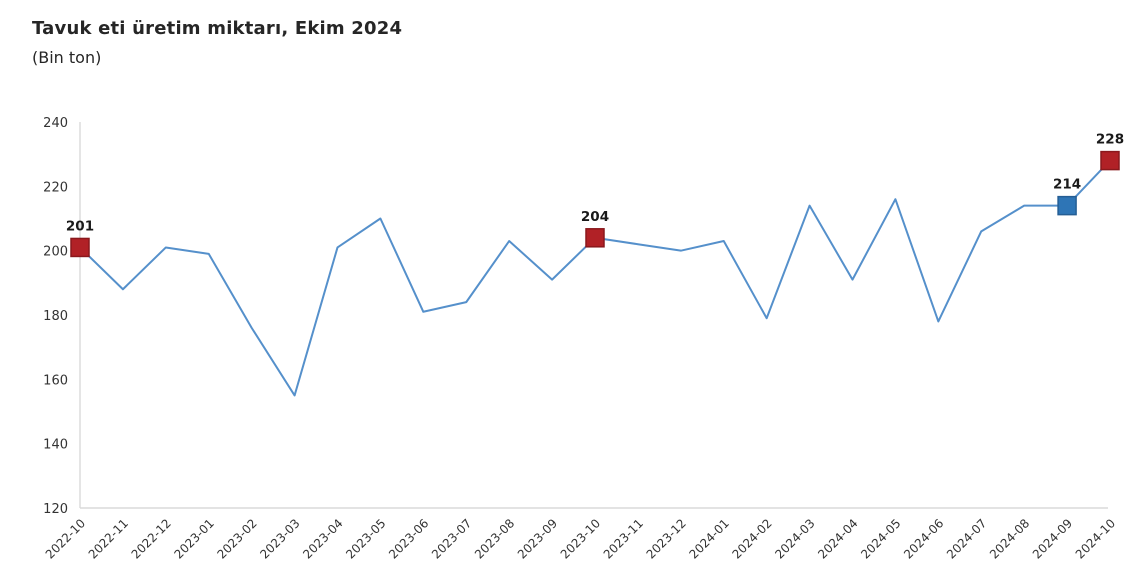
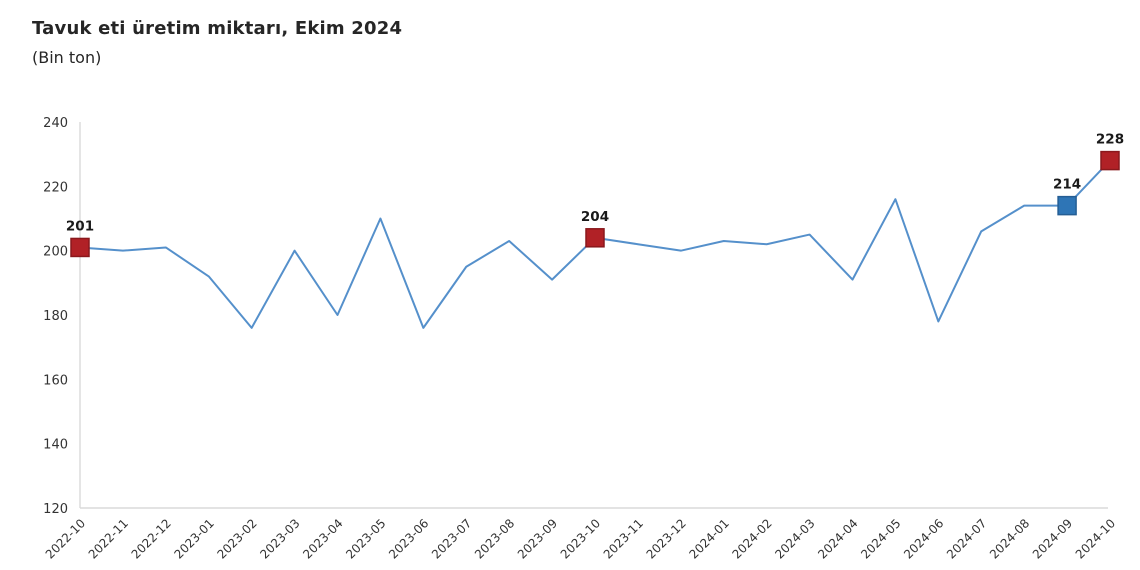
2022-11: 188 -> 200
2023-01: 199 -> 192
2023-03: 155 -> 200
2023-04: 201 -> 180
2023-06: 181 -> 176
2023-07: 184 -> 195
2024-02: 179 -> 202
2024-03: 214 -> 205
